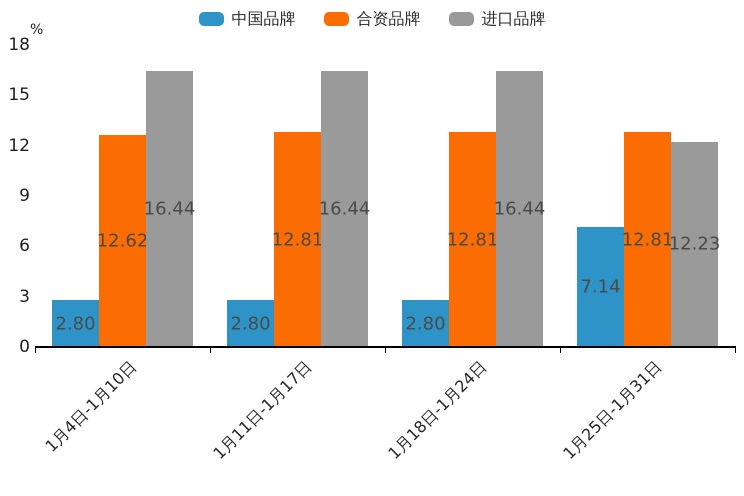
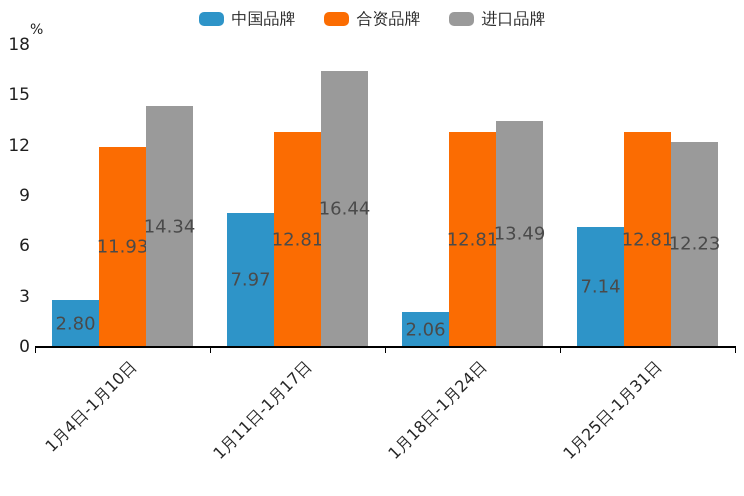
合资品牌/1月4日-1月10日: 12.62 -> 11.93
进口品牌/1月4日-1月10日: 16.44 -> 14.34
中国品牌/1月11日-1月17日: 2.80 -> 7.97
中国品牌/1月18日-1月24日: 2.80 -> 2.06
进口品牌/1月18日-1月24日: 16.44 -> 13.49
